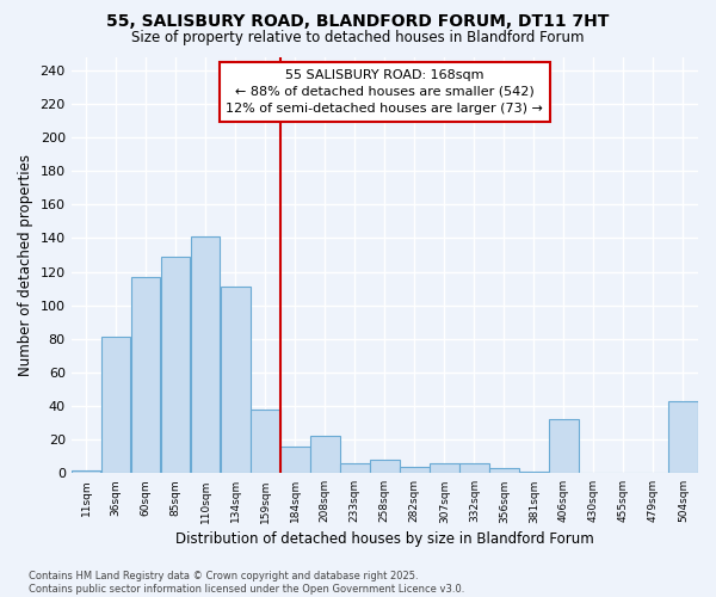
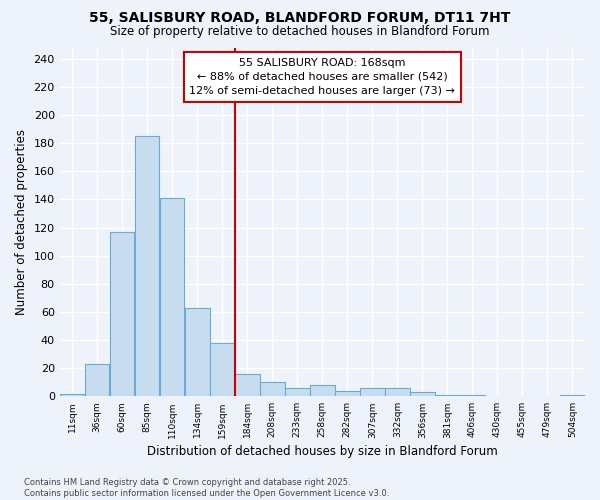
36sqm: 81 -> 23
85sqm: 129 -> 185
134sqm: 111 -> 63
208sqm: 22 -> 10
406sqm: 32 -> 1
504sqm: 43 -> 1
